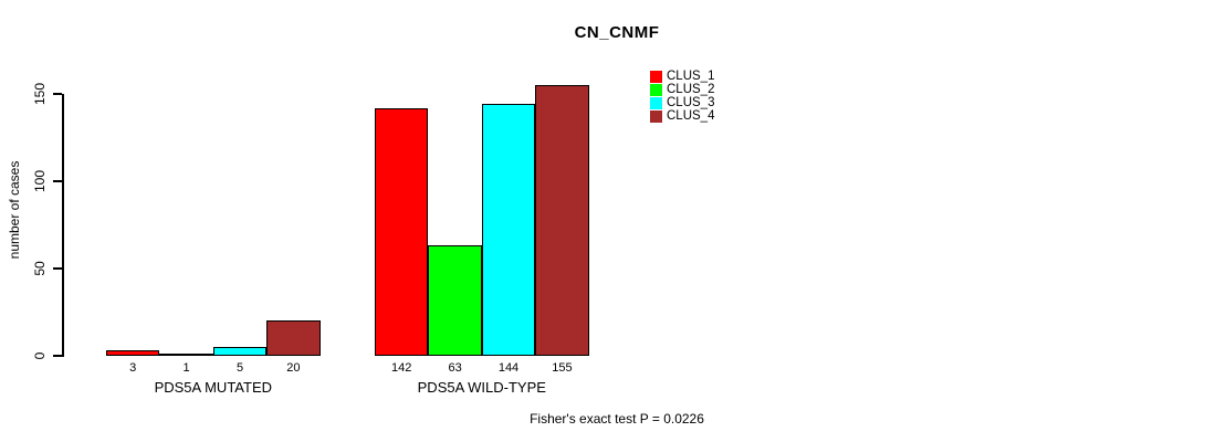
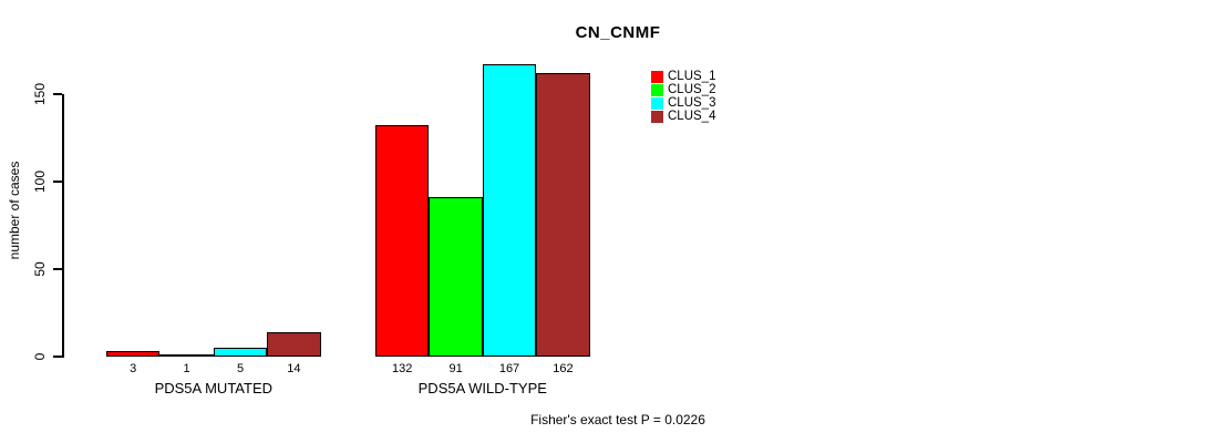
CLUS_4/PDS5A MUTATED: 20 -> 14
CLUS_1/PDS5A WILD-TYPE: 142 -> 132
CLUS_2/PDS5A WILD-TYPE: 63 -> 91
CLUS_3/PDS5A WILD-TYPE: 144 -> 167
CLUS_4/PDS5A WILD-TYPE: 155 -> 162
